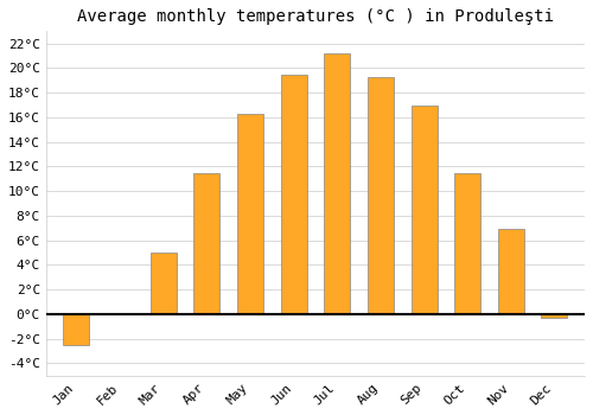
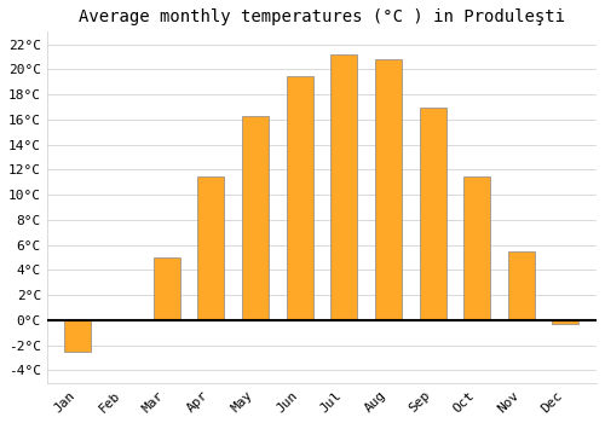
Aug: 19.3°C -> 20.8°C
Nov: 6.9°C -> 5.5°C
